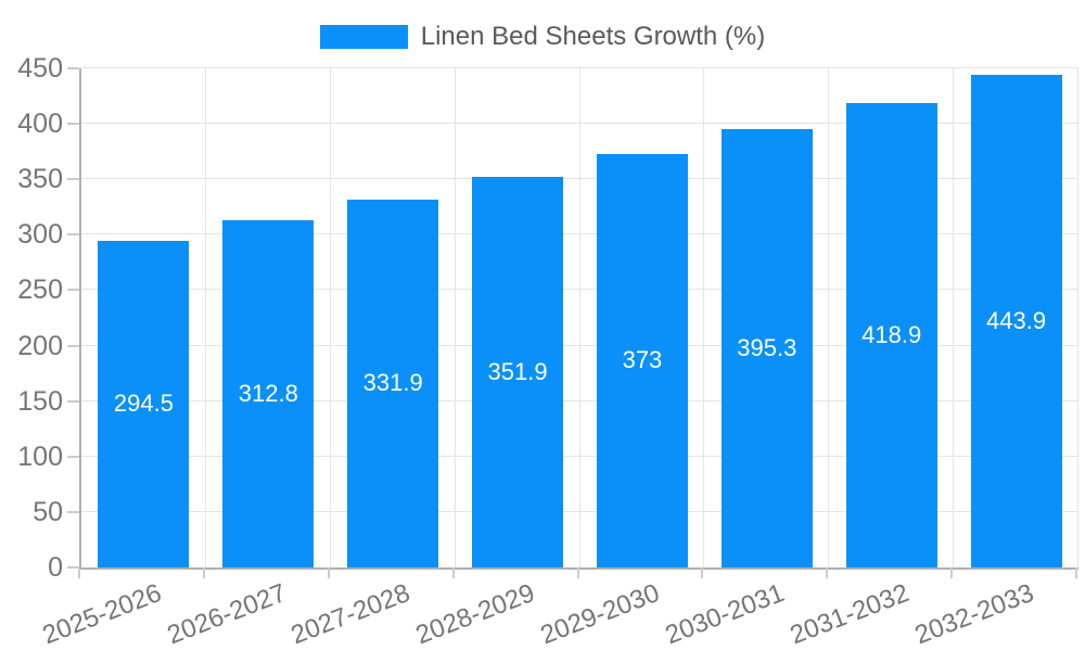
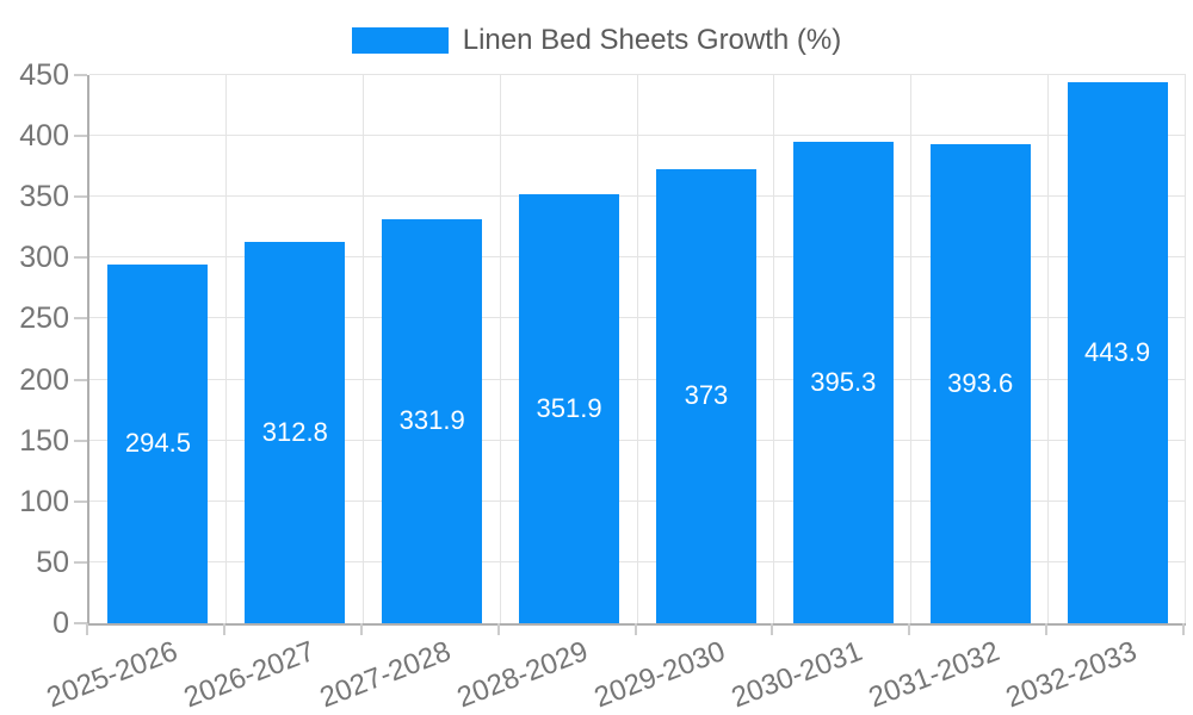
2031-2032: 418.9 -> 393.6
